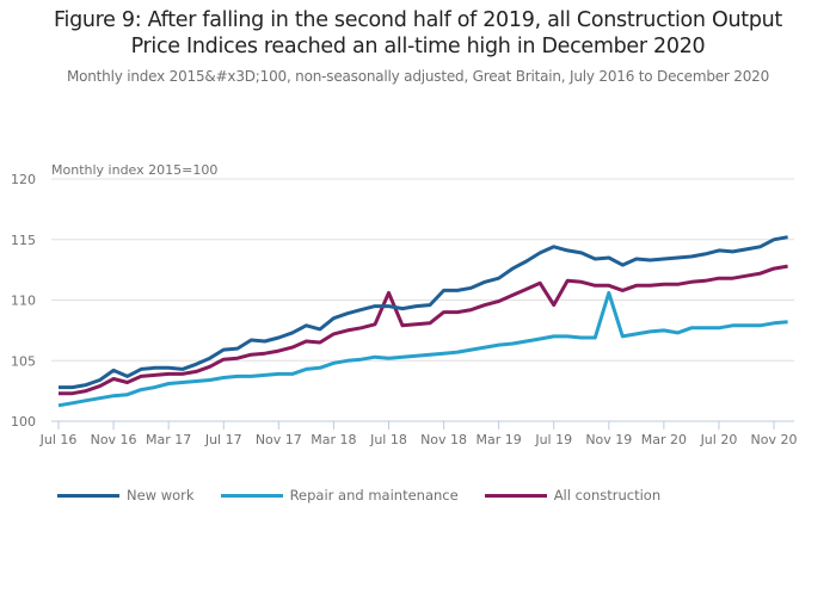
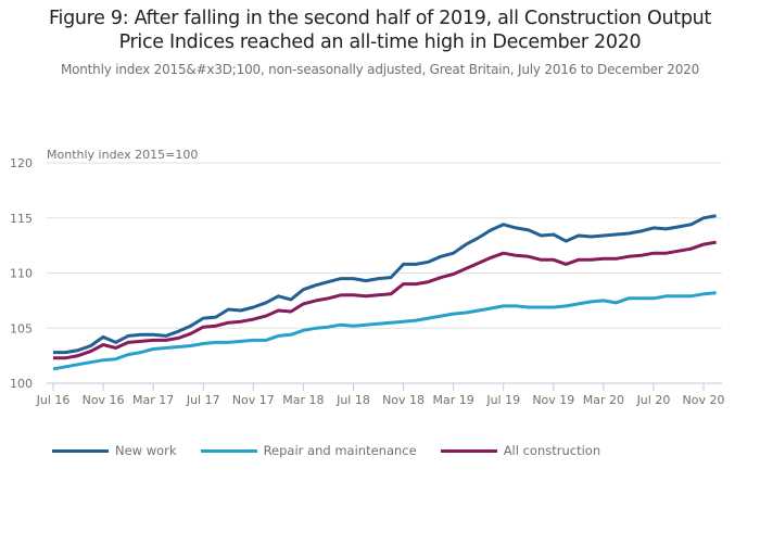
All construction/Jul 18: 110.6 -> 108.0
All construction/Jul 19: 109.6 -> 111.8
Repair and maintenance/Nov 19: 110.6 -> 106.9
